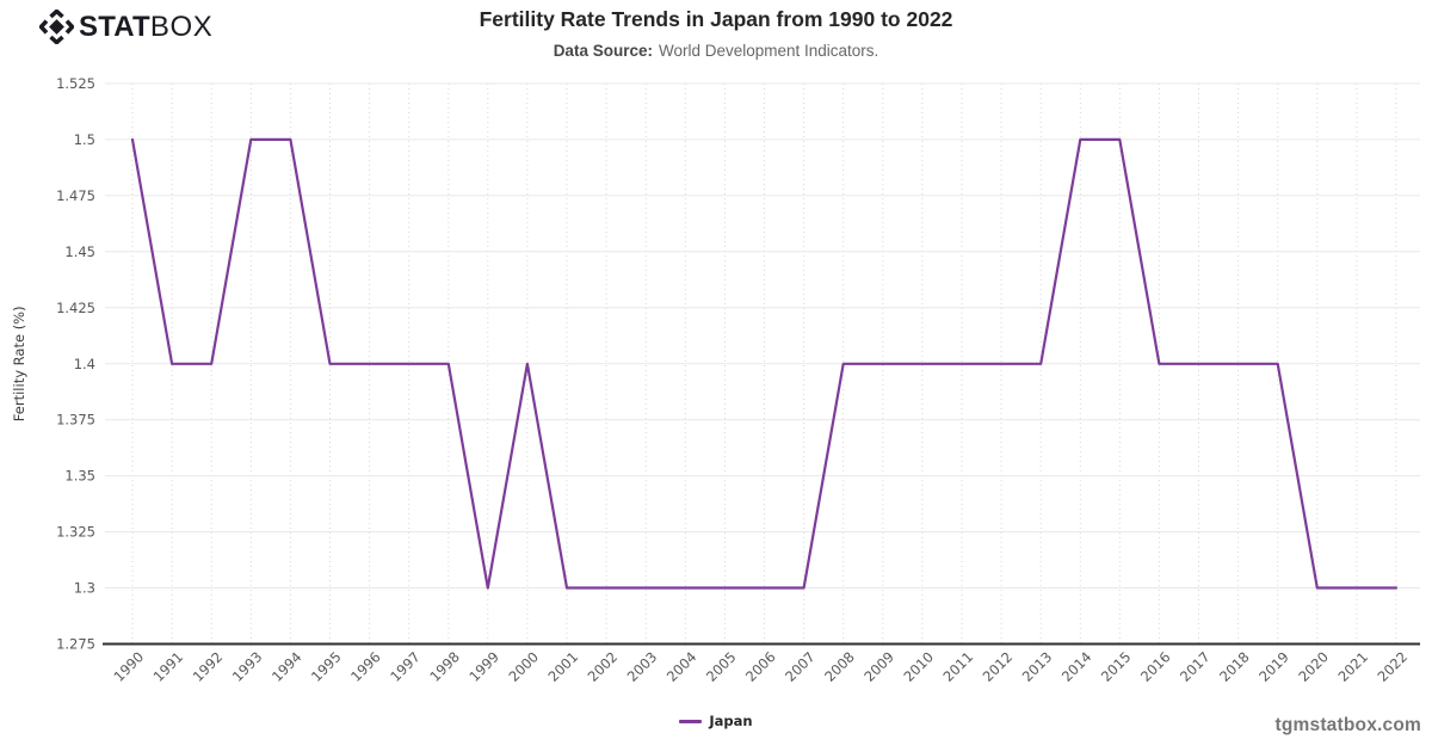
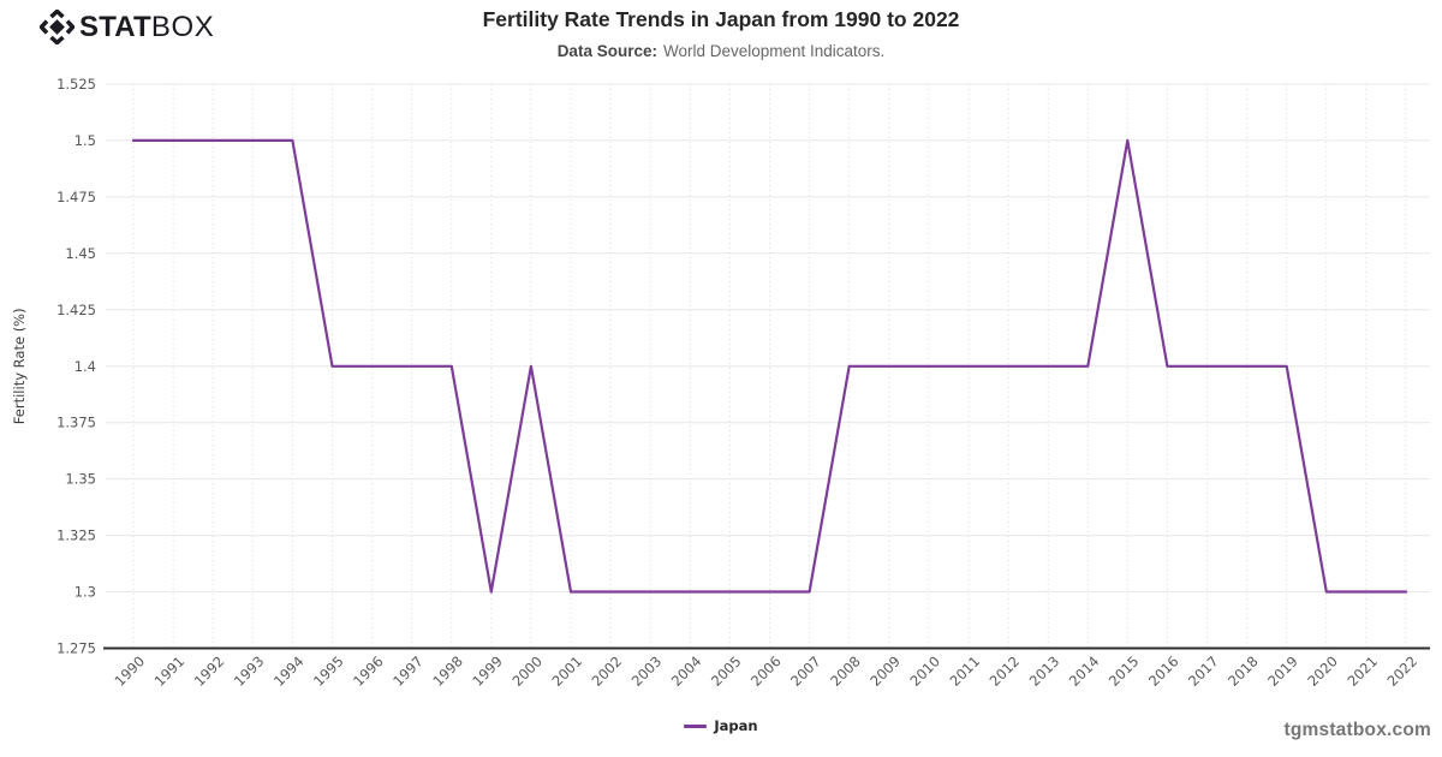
1991: 1.4 -> 1.5
1992: 1.4 -> 1.5
2014: 1.5 -> 1.4
